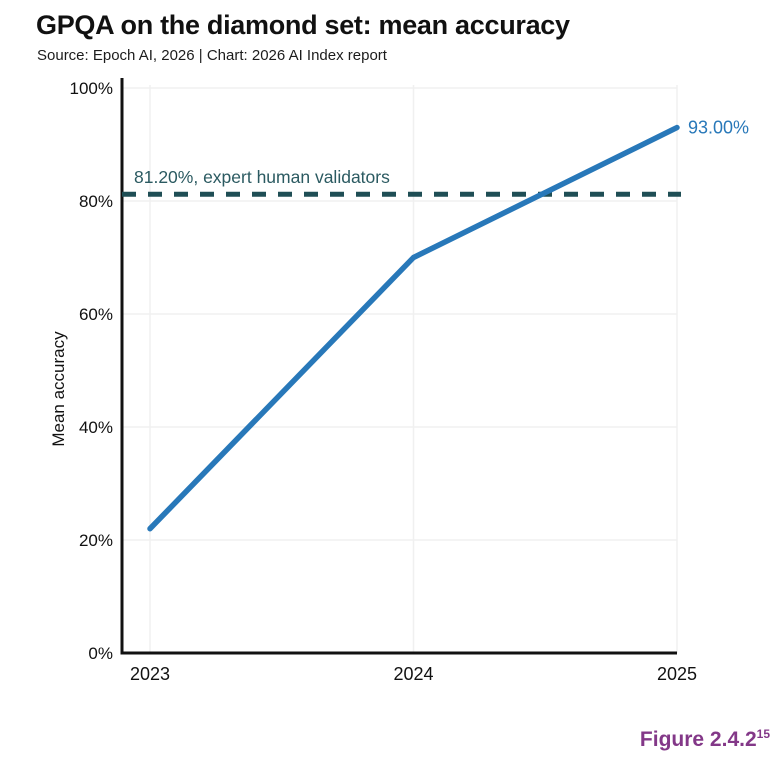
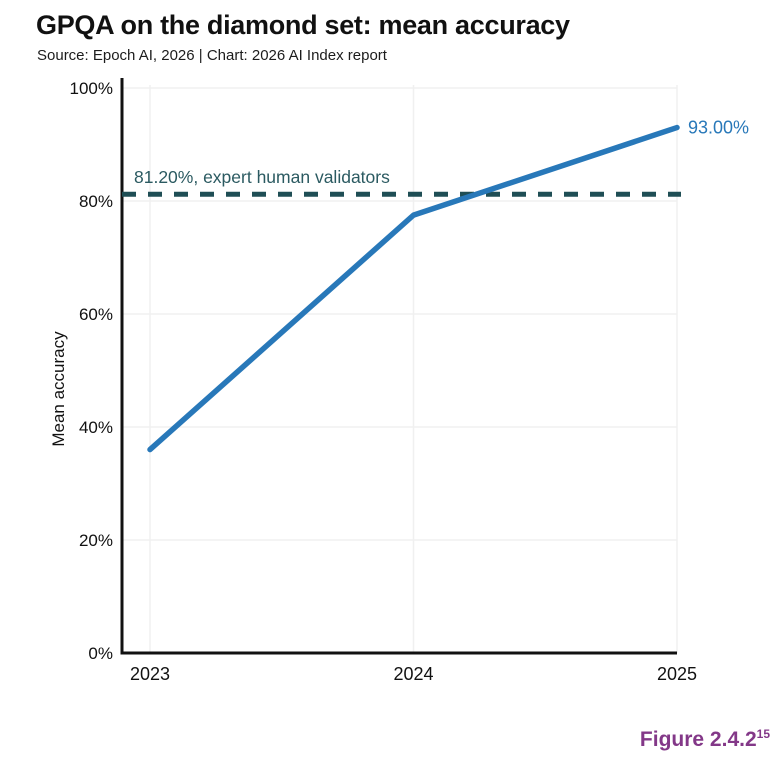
2023: 22% -> 36%
2024: 70% -> 78%
